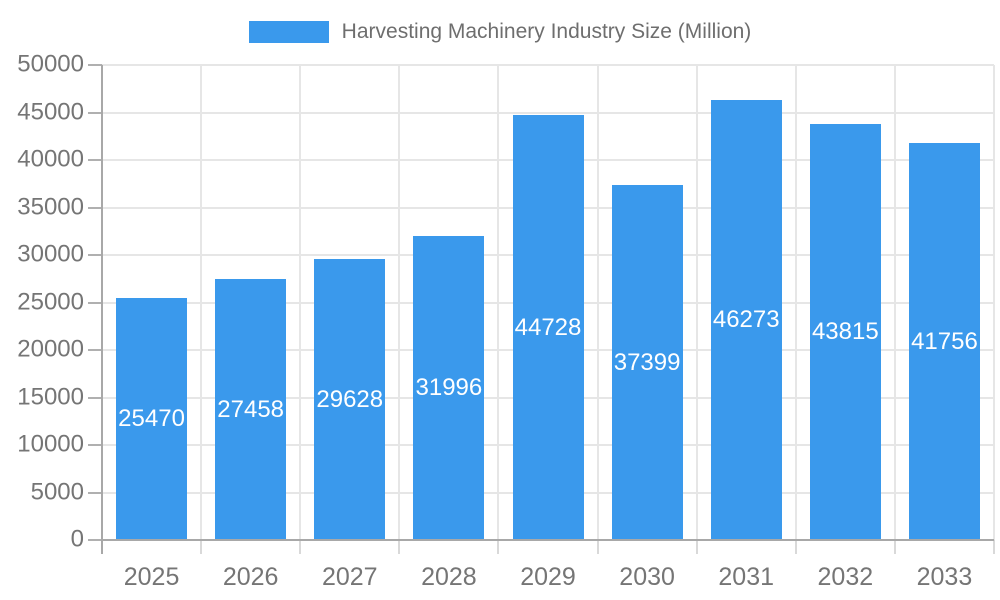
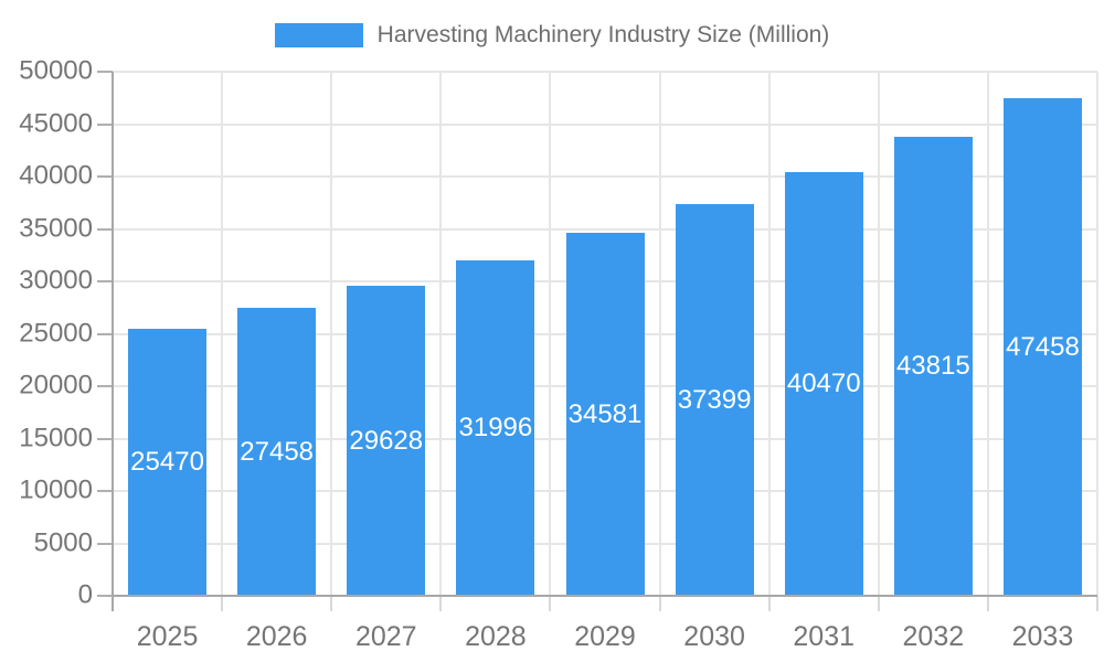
2029: 44728 -> 34581
2031: 46273 -> 40470
2033: 41756 -> 47458
